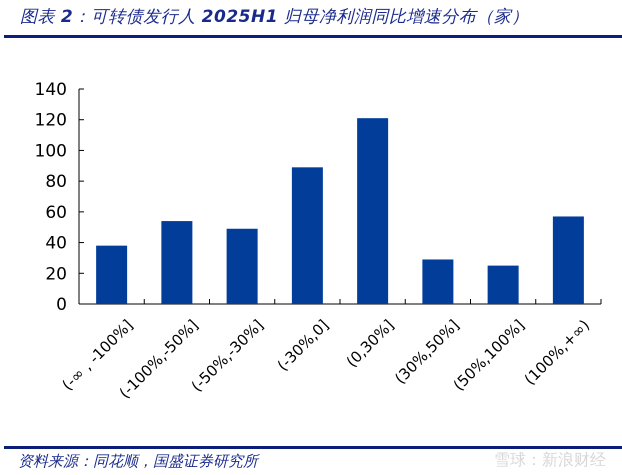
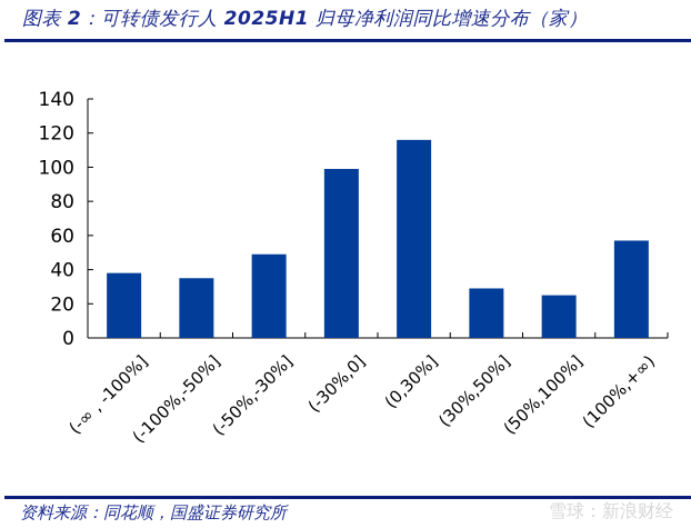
(-100%,-50%]: 54 -> 35
(-30%,0]: 89 -> 99
(0,30%]: 121 -> 116
